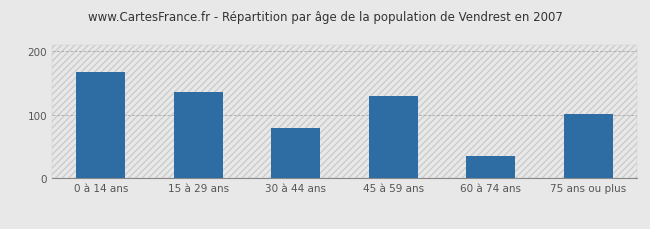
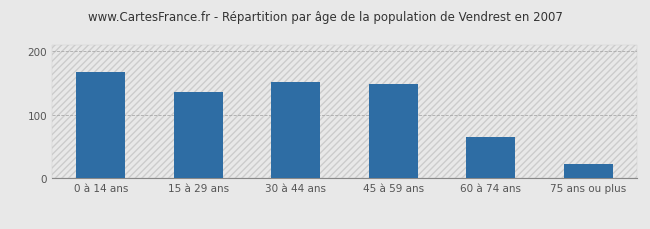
30 à 44 ans: 80 -> 152
45 à 59 ans: 130 -> 148
60 à 74 ans: 36 -> 65
75 ans ou plus: 102 -> 22
